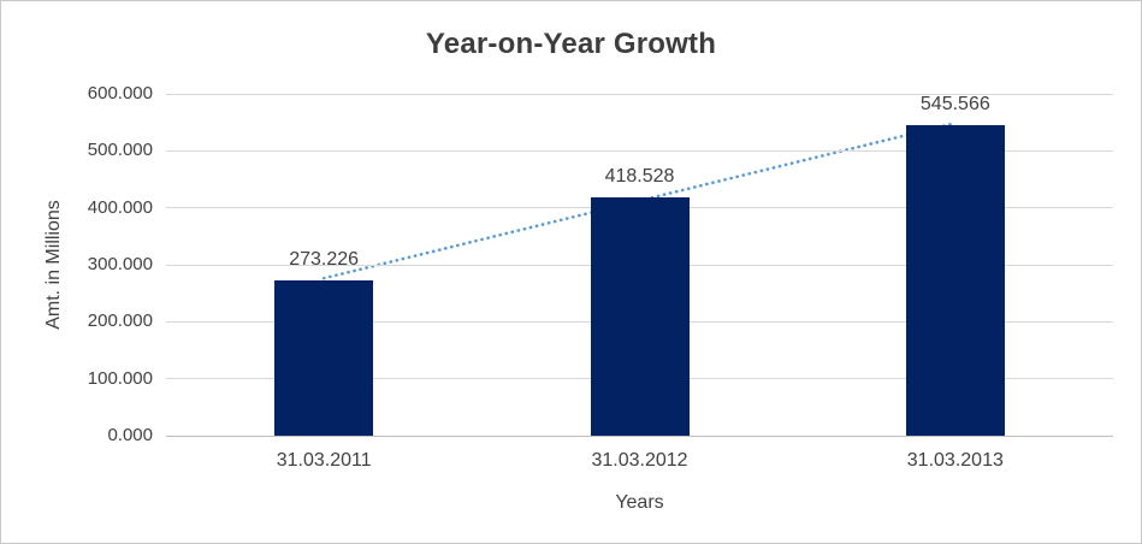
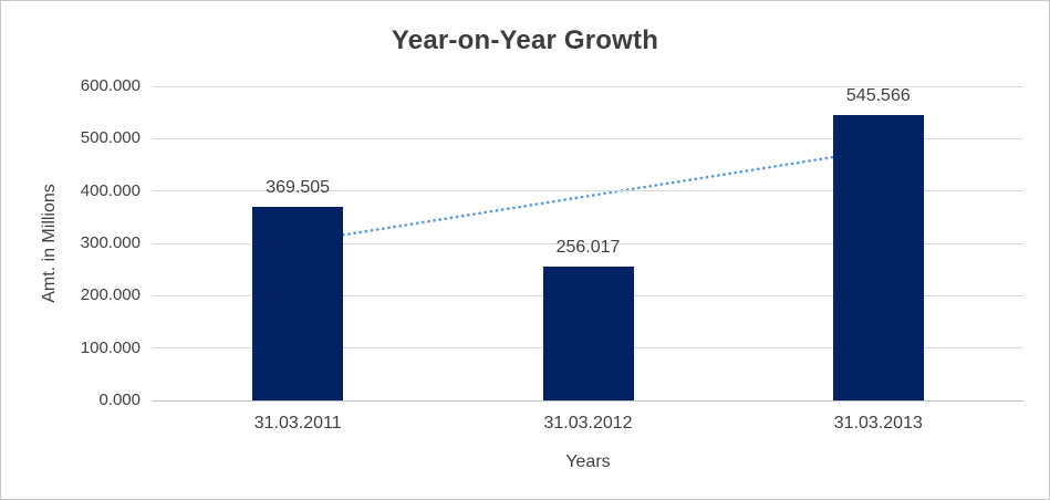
31.03.2011: 273.226 -> 369.505
31.03.2012: 418.528 -> 256.017
